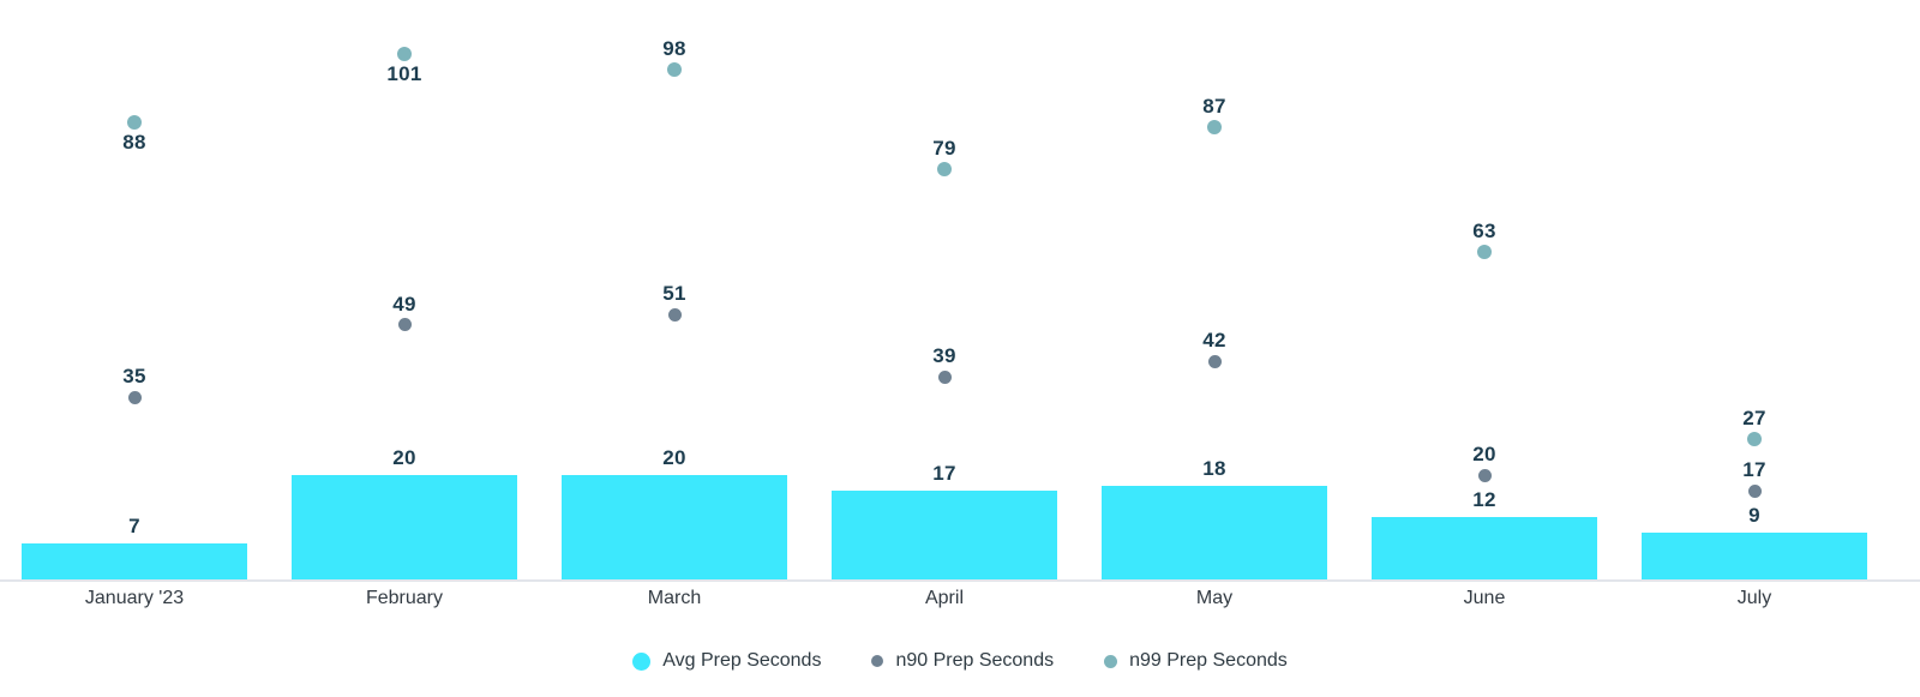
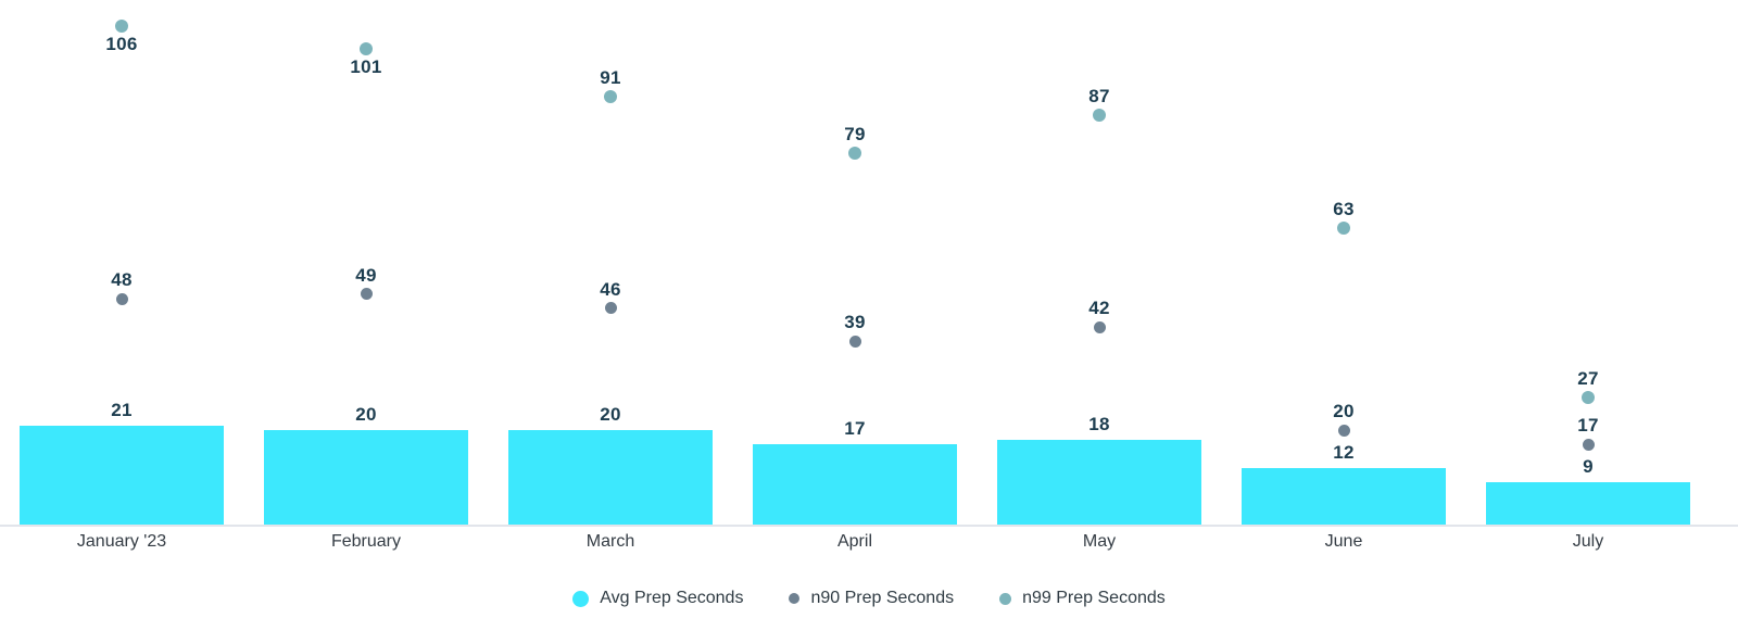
Avg Prep Seconds/January '23: 7 -> 21
n90 Prep Seconds/January '23: 35 -> 48
n99 Prep Seconds/January '23: 88 -> 106
n90 Prep Seconds/March: 51 -> 46
n99 Prep Seconds/March: 98 -> 91
